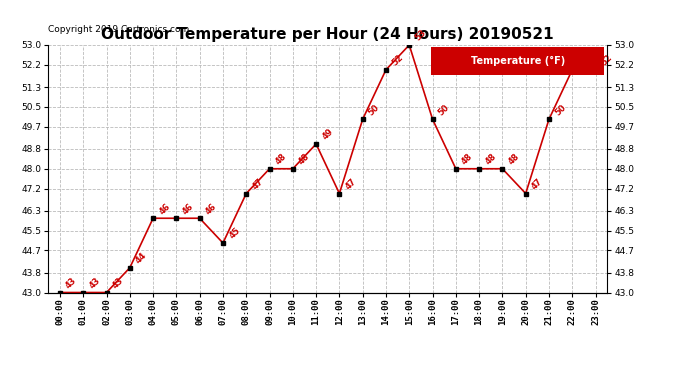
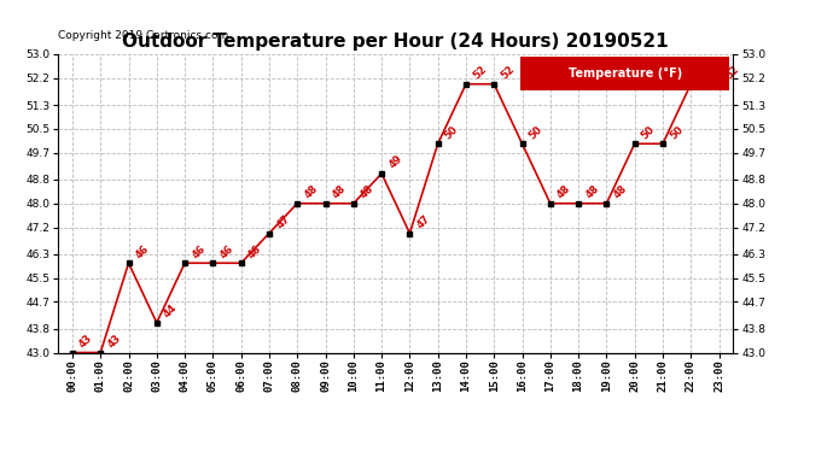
02:00: 43 -> 46
07:00: 45 -> 47
08:00: 47 -> 48
15:00: 53 -> 52
20:00: 47 -> 50
